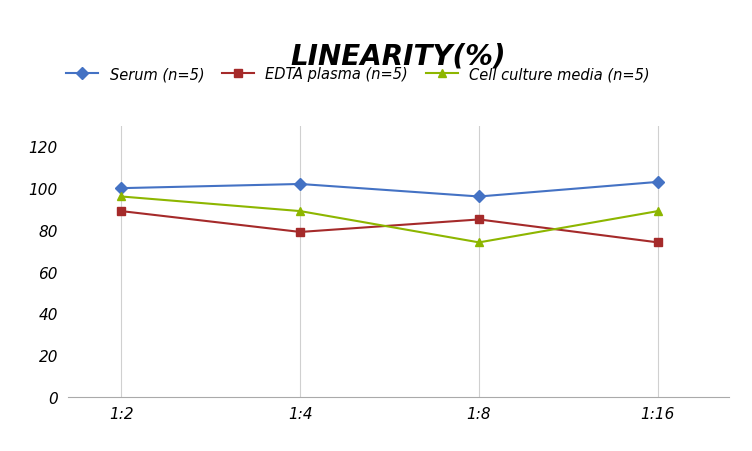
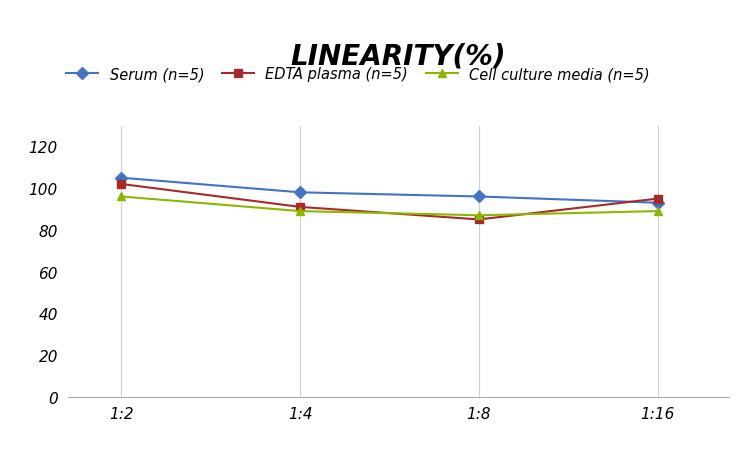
Serum (n=5)/1:2: 100 -> 105
EDTA plasma (n=5)/1:2: 89 -> 102
Serum (n=5)/1:4: 102 -> 98
EDTA plasma (n=5)/1:4: 79 -> 91
Cell culture media (n=5)/1:8: 74 -> 87
Serum (n=5)/1:16: 103 -> 93
EDTA plasma (n=5)/1:16: 74 -> 95
